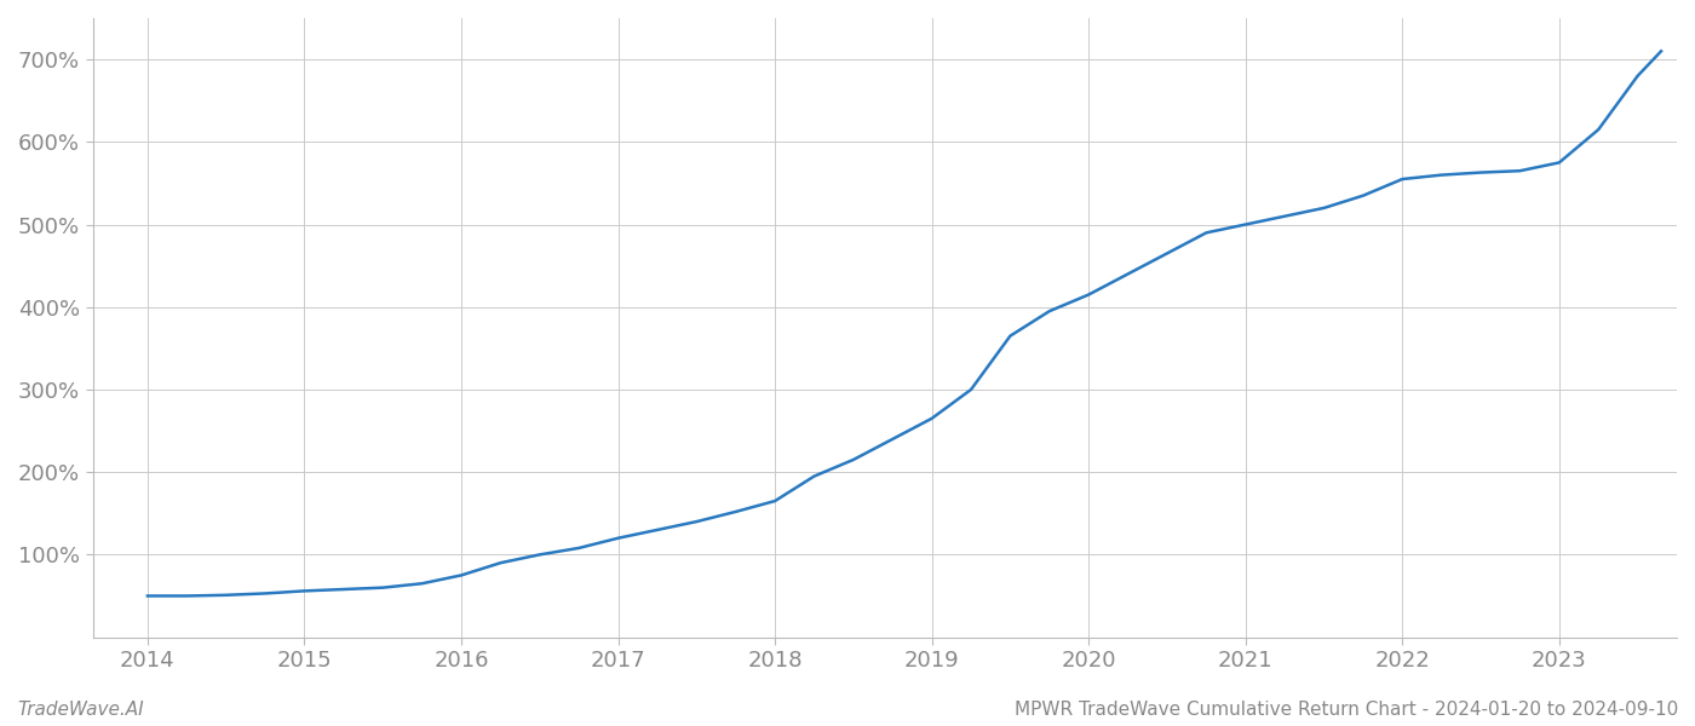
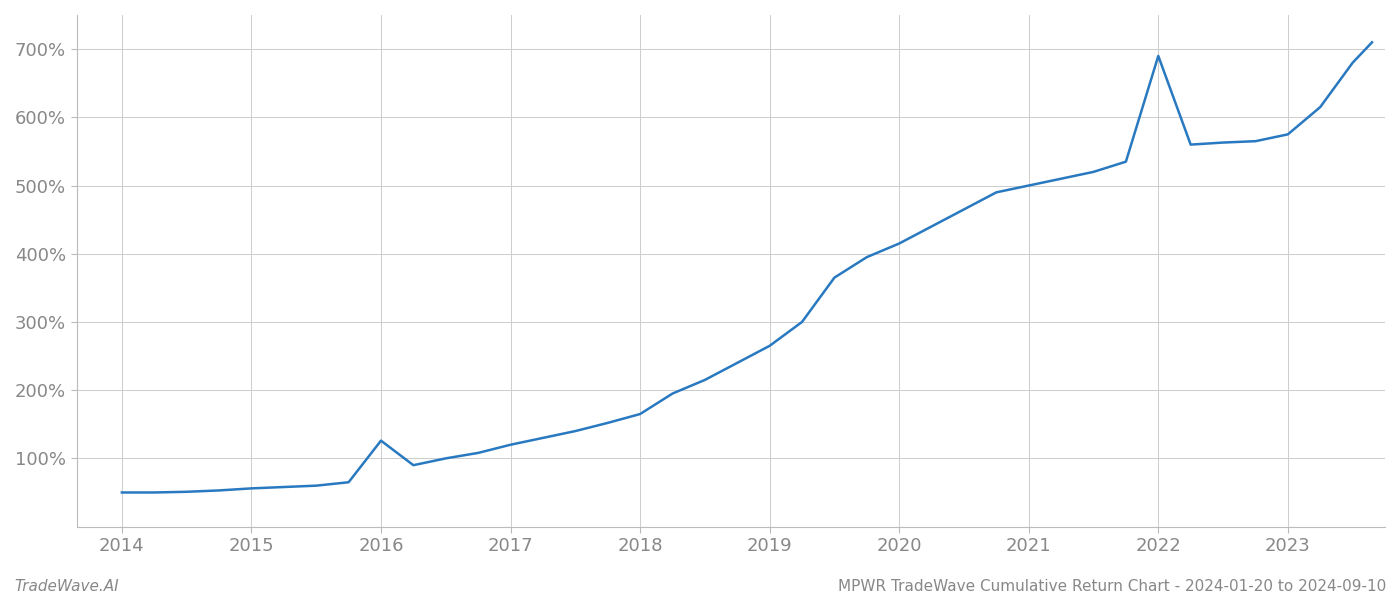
2016: 75% -> 126%
2022: 555% -> 690%
